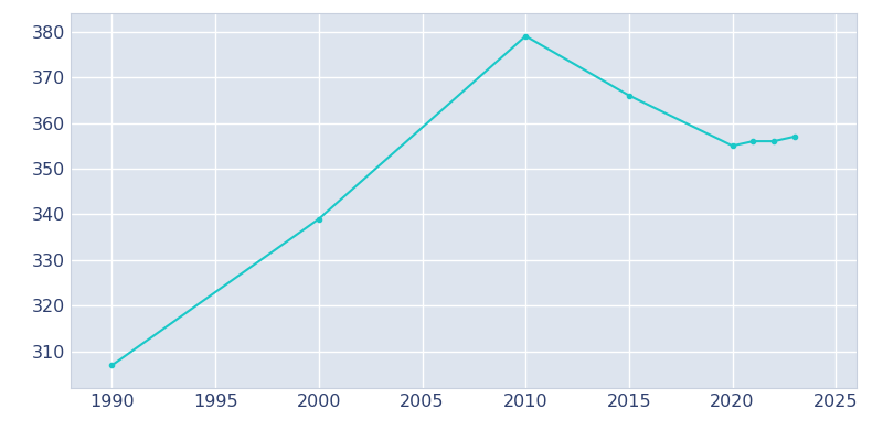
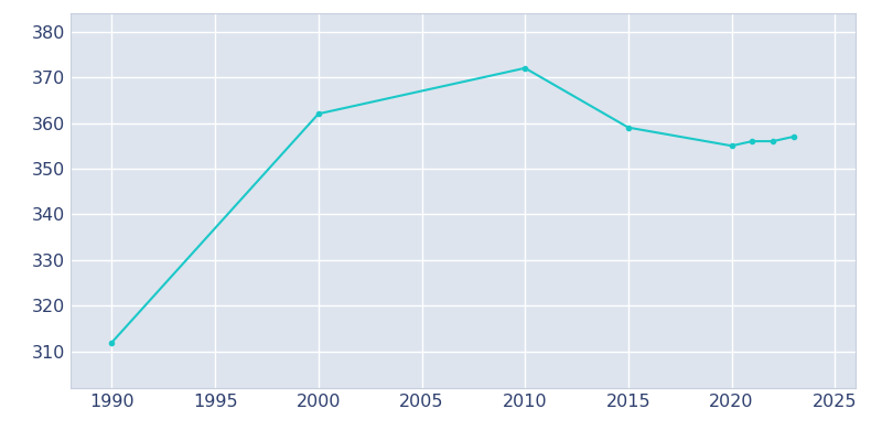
1990: 307 -> 312
2000: 339 -> 362
2010: 379 -> 372
2015: 366 -> 359
